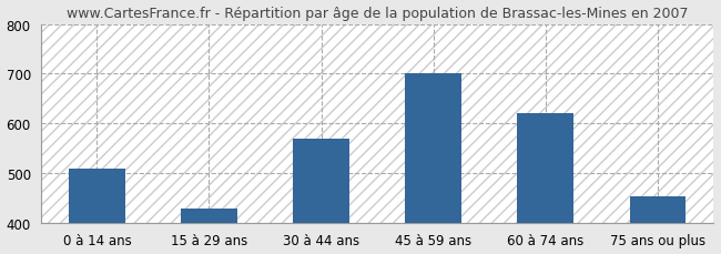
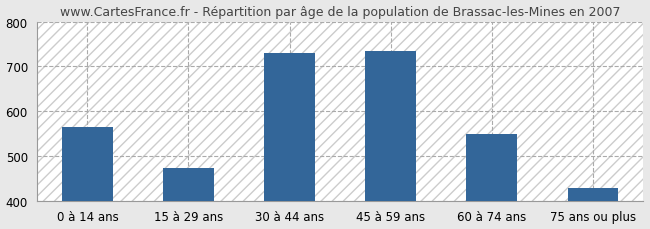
0 à 14 ans: 510 -> 565
15 à 29 ans: 430 -> 475
30 à 44 ans: 570 -> 730
45 à 59 ans: 700 -> 735
60 à 74 ans: 620 -> 550
75 ans ou plus: 455 -> 430
